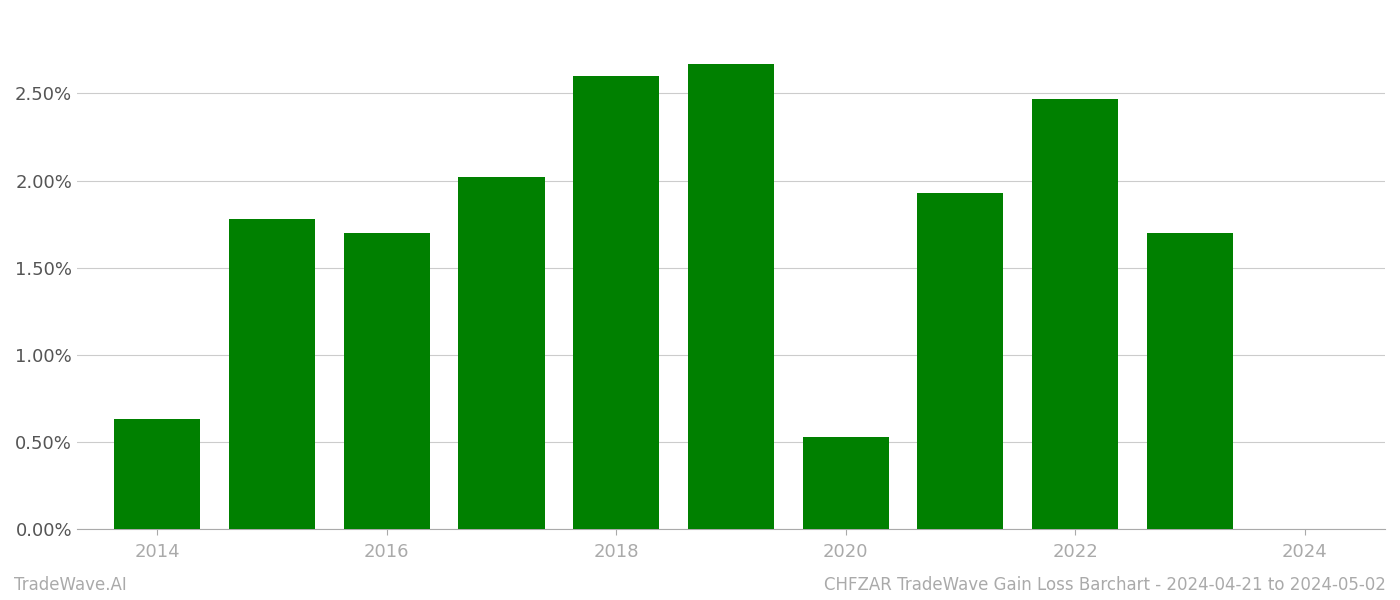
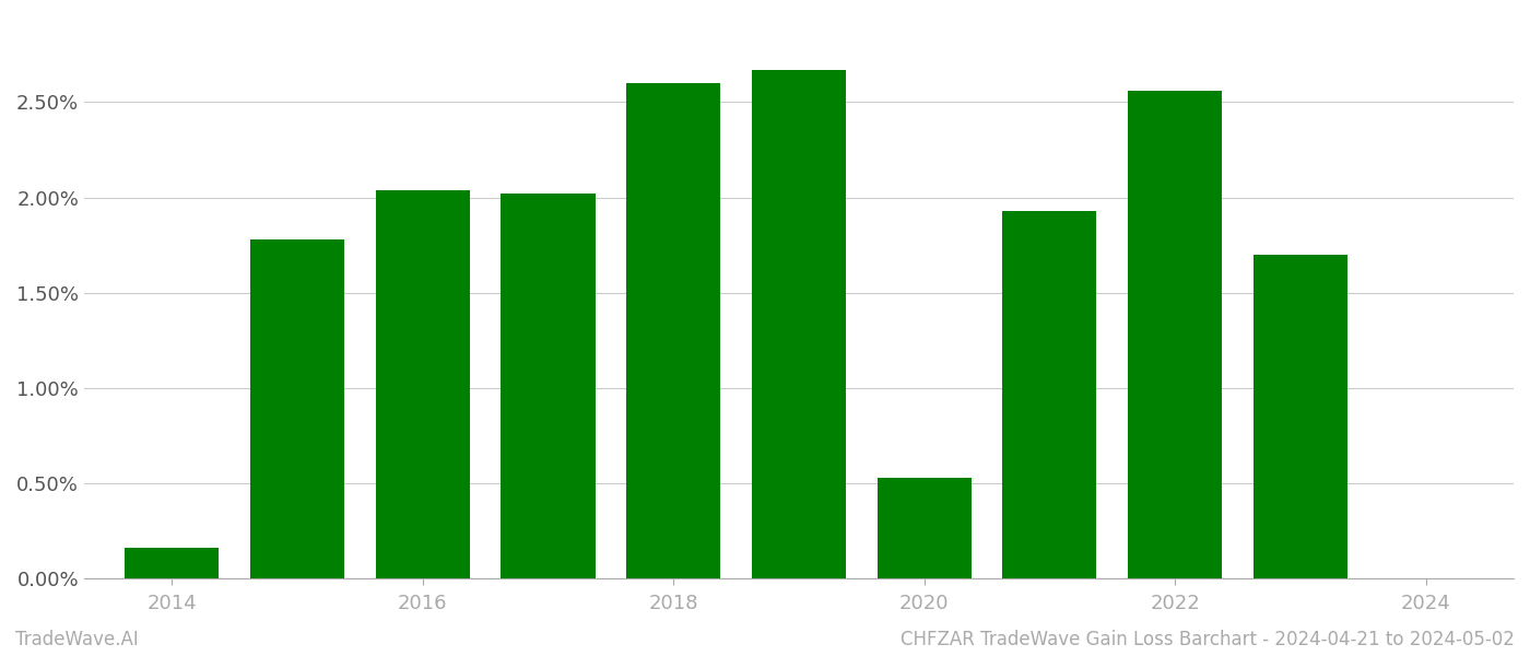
2014: 0.63% -> 0.16%
2016: 1.70% -> 2.04%
2022: 2.47% -> 2.56%
